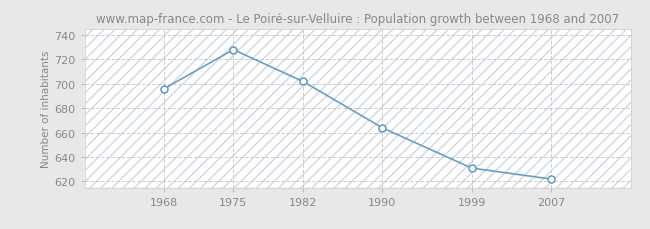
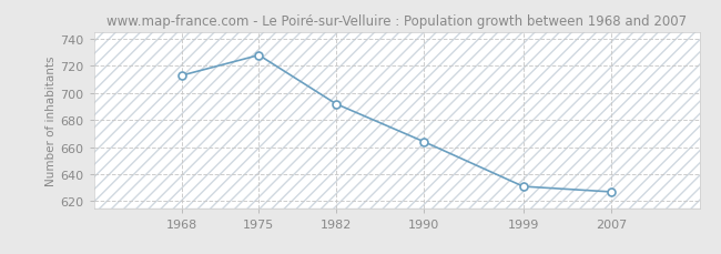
1968: 696 -> 713
1982: 702 -> 692
2007: 622 -> 627
